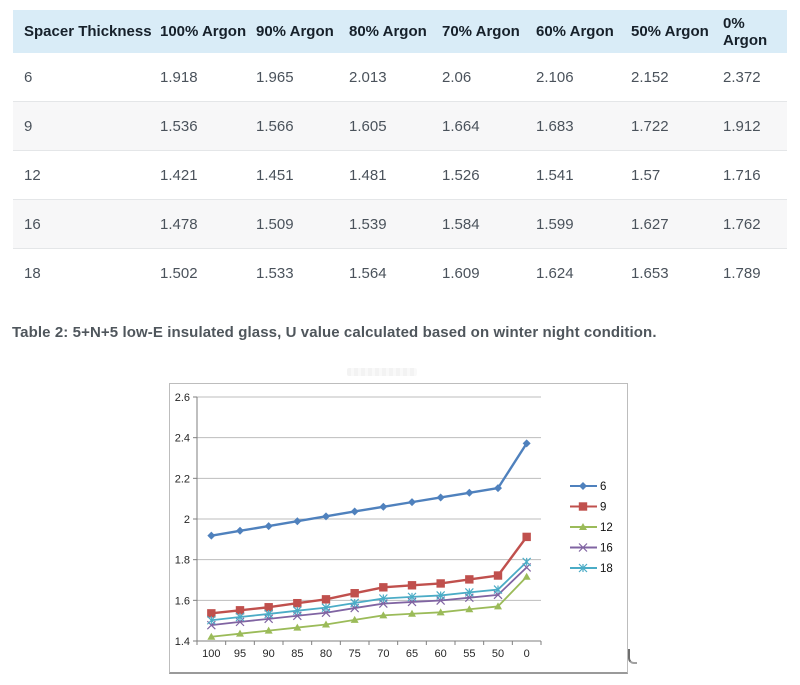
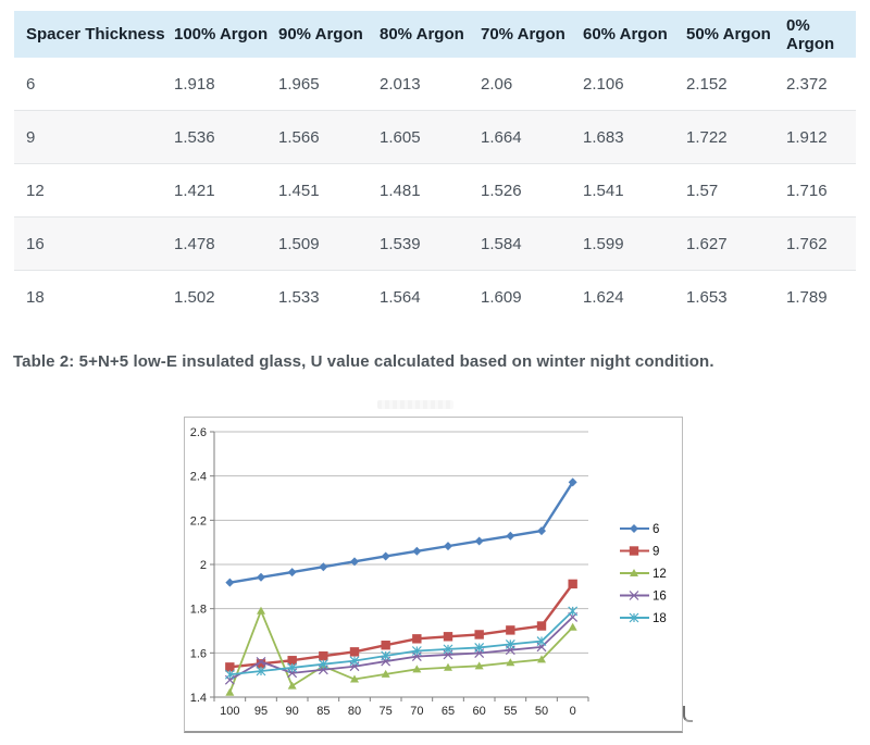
12/95: 1.44 -> 1.79
16/95: 1.49 -> 1.56
12/85: 1.47 -> 1.54
